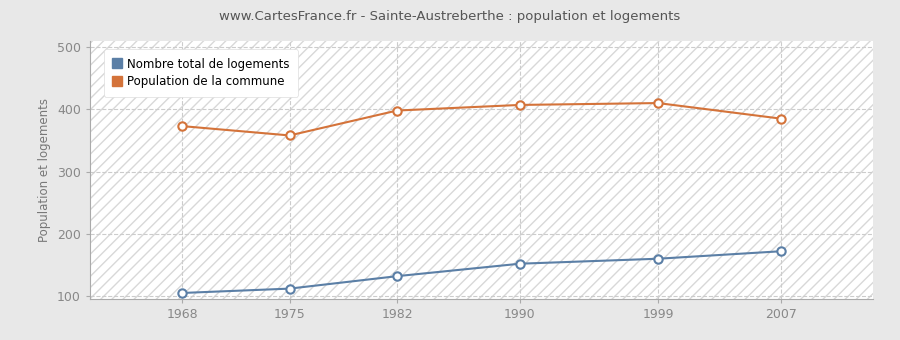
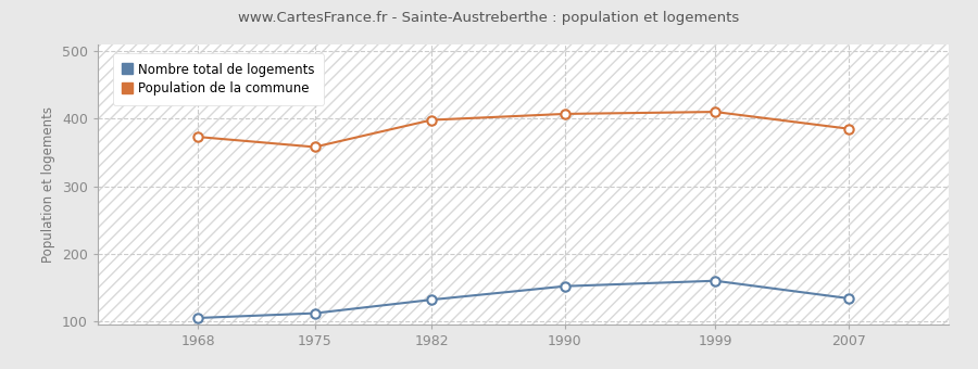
Nombre total de logements/2007: 172 -> 134
